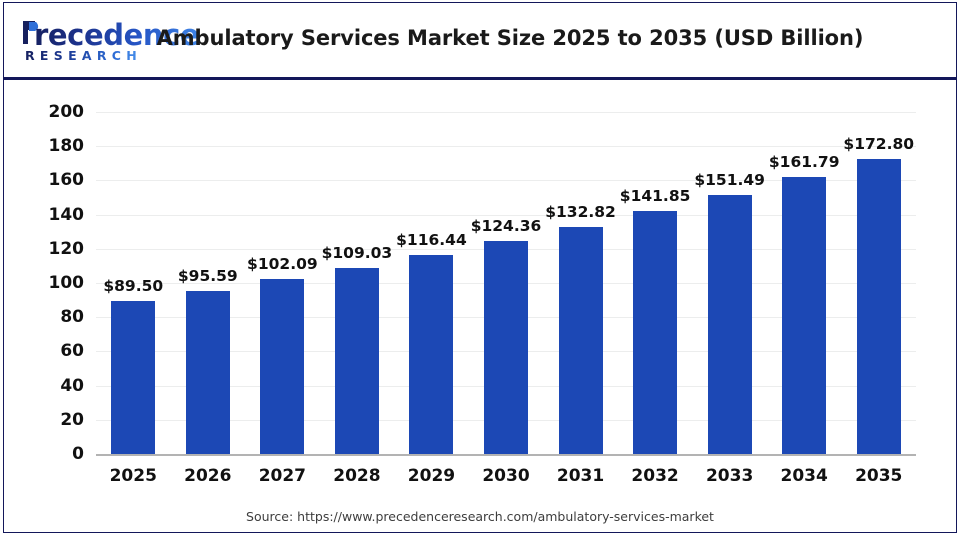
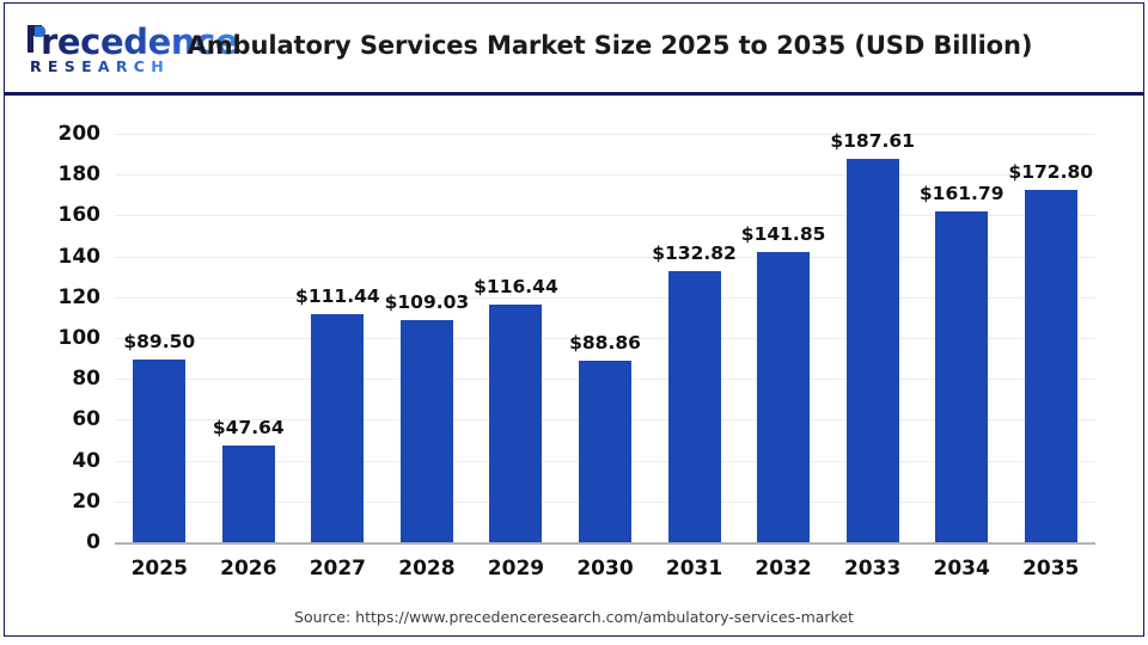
2026: $95.59 -> $47.64
2027: $102.09 -> $111.44
2030: $124.36 -> $88.86
2033: $151.49 -> $187.61
